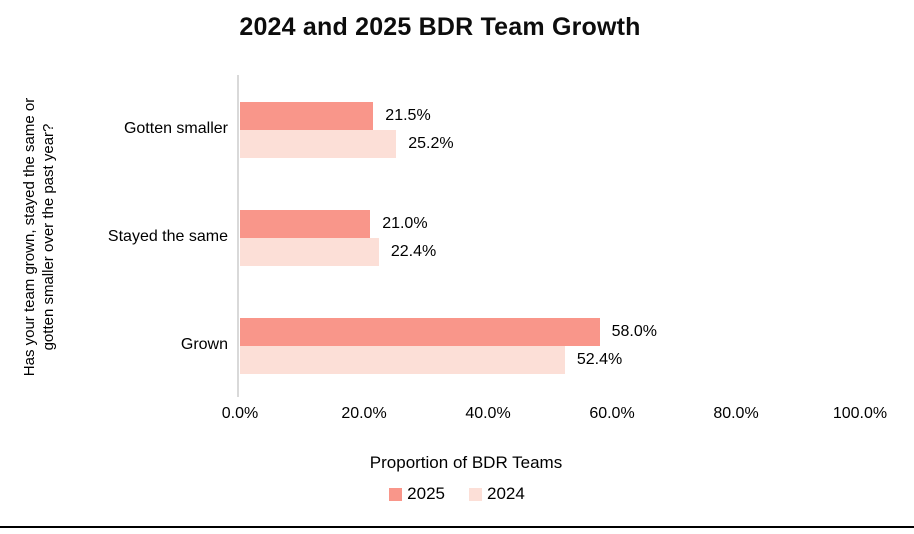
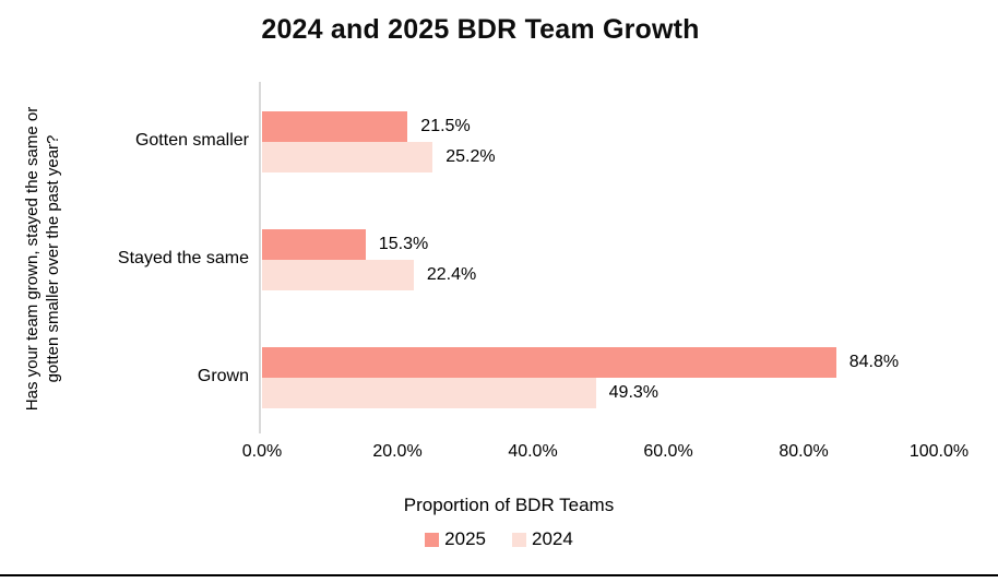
2025/Stayed the same: 21.0% -> 15.3%
2025/Grown: 58.0% -> 84.8%
2024/Grown: 52.4% -> 49.3%
